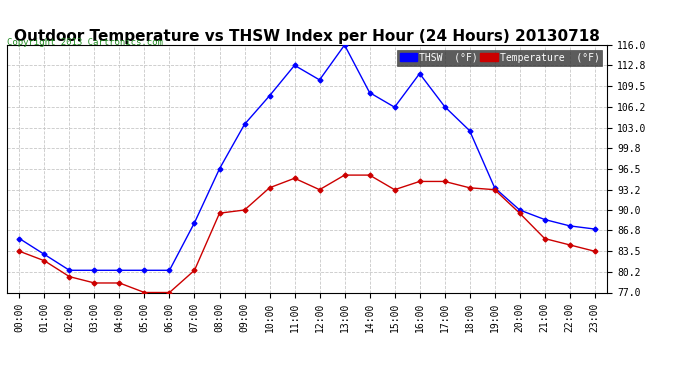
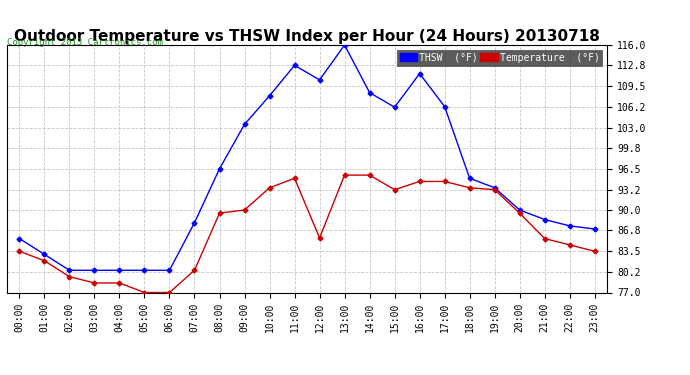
Temperature (°F)/12:00: 93.2 -> 85.6
THSW (°F)/18:00: 102.5 -> 95.0
